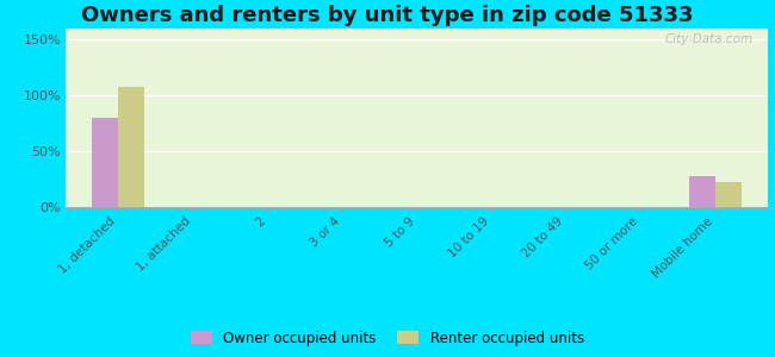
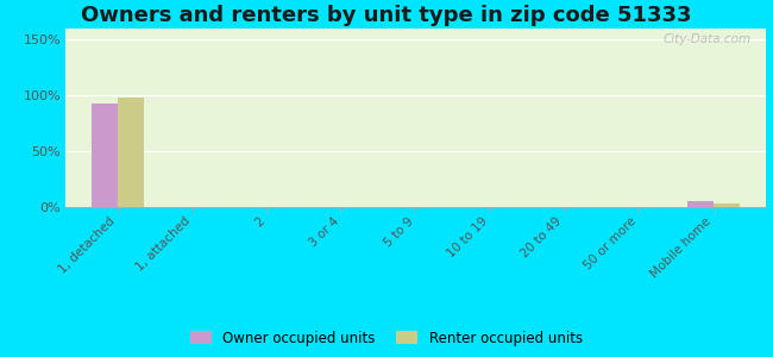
Owner occupied units/1, detached: 80% -> 93%
Renter occupied units/1, detached: 108% -> 98%
Owner occupied units/Mobile home: 28% -> 5%
Renter occupied units/Mobile home: 22% -> 3%
